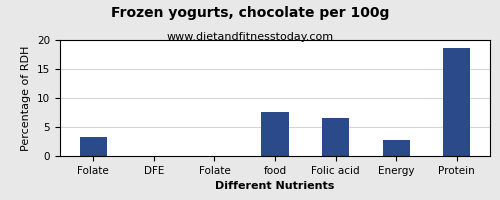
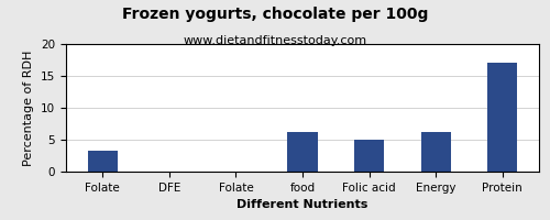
food: 7.6 -> 6.2
Folic acid: 6.6 -> 5.0
Energy: 2.8 -> 6.2
Protein: 18.6 -> 17.0
